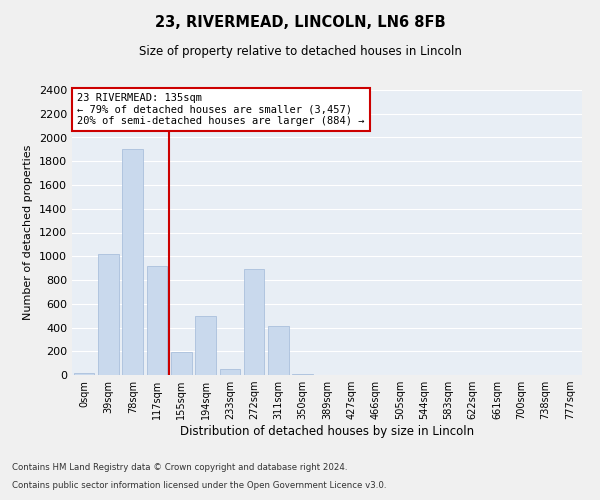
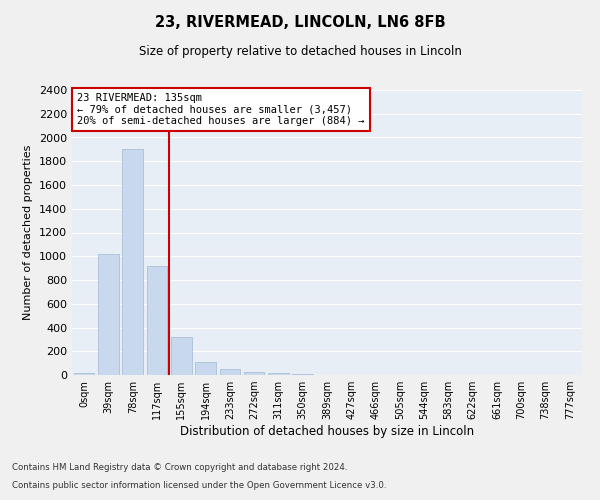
155sqm: 190 -> 320
194sqm: 500 -> 110
272sqm: 890 -> 20
311sqm: 410 -> 20
